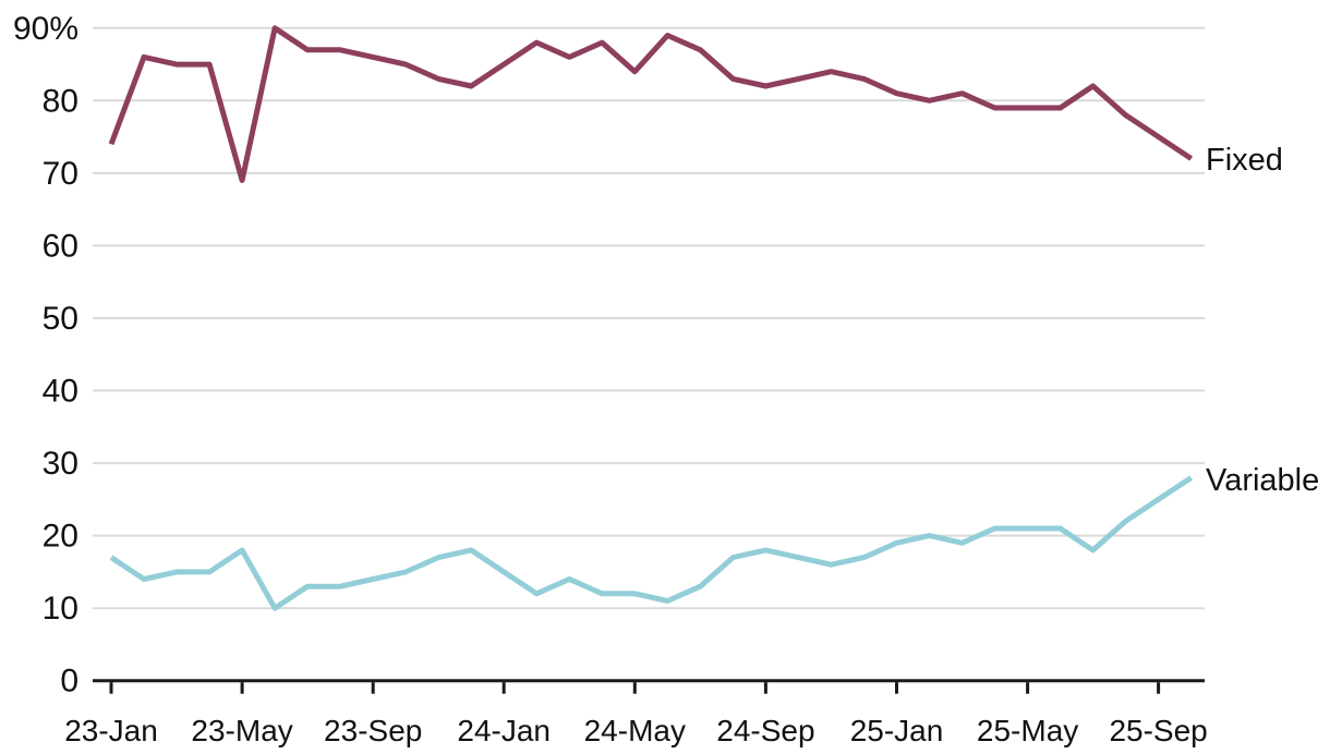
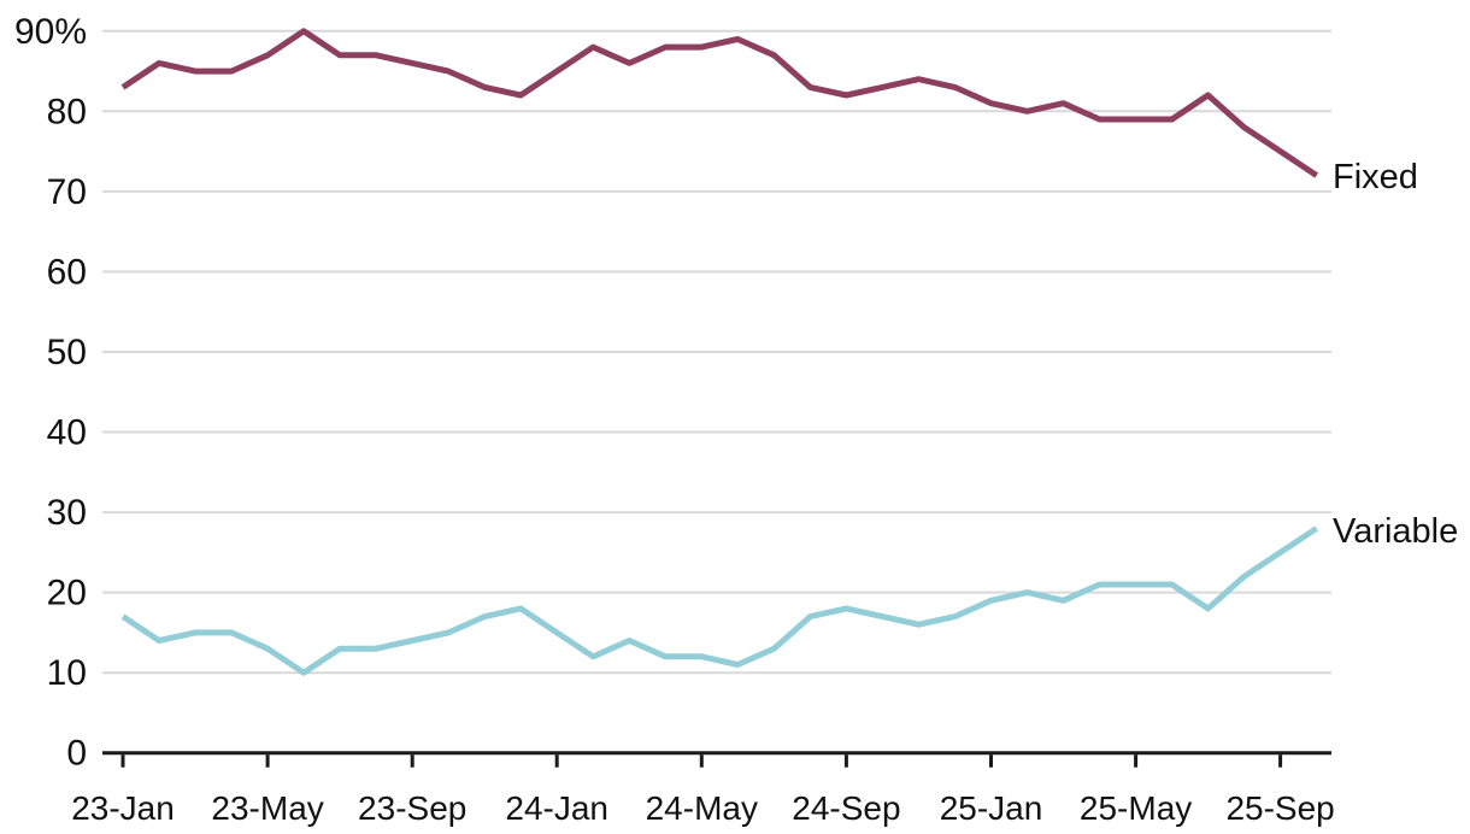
Fixed/23-Jan: 74% -> 83%
Fixed/23-May: 69% -> 87%
Variable/23-May: 18% -> 13%
Fixed/24-May: 84% -> 88%
